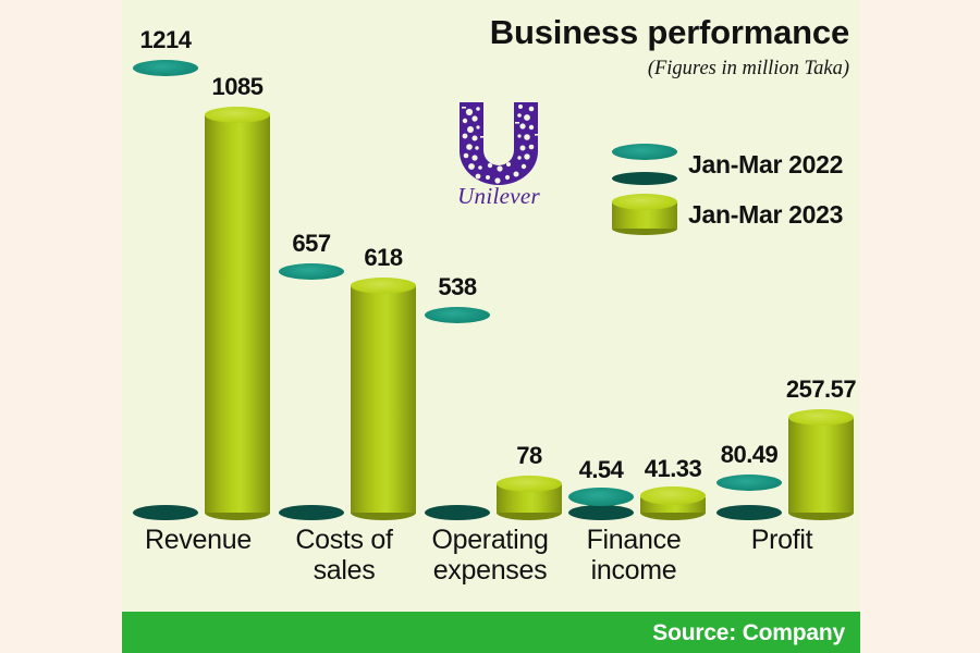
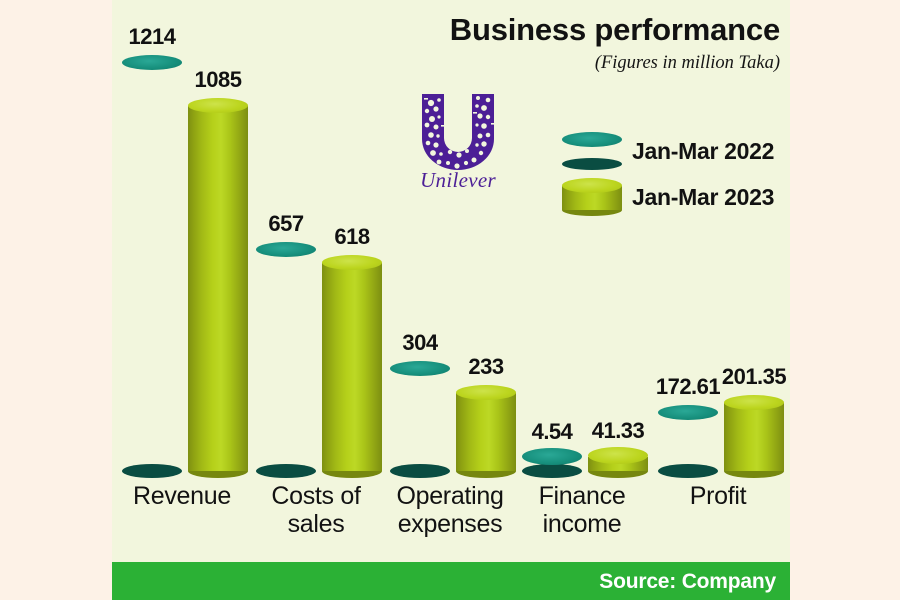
Jan-Mar 2022/Operating expenses: 538 -> 304
Jan-Mar 2023/Operating expenses: 78 -> 233
Jan-Mar 2022/Profit: 80.49 -> 172.61
Jan-Mar 2023/Profit: 257.57 -> 201.35
